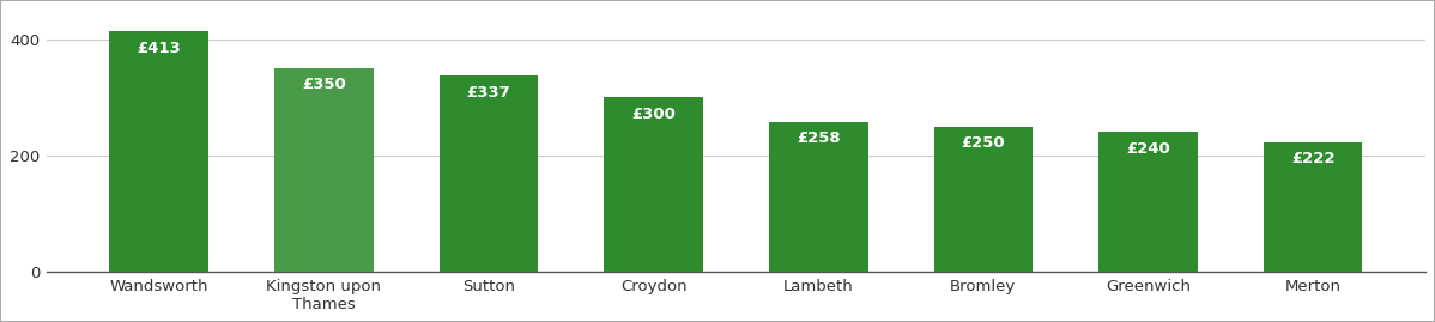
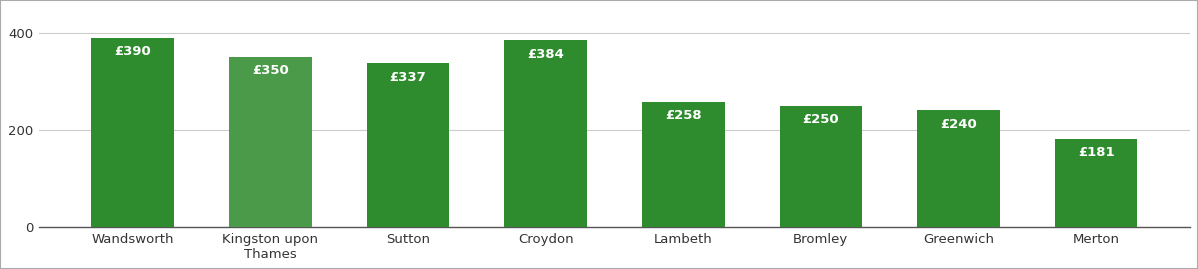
Wandsworth: £413 -> £390
Croydon: £300 -> £384
Merton: £222 -> £181
